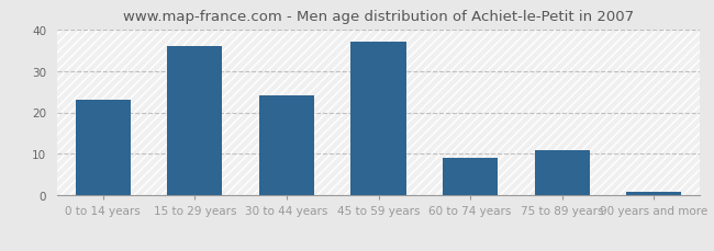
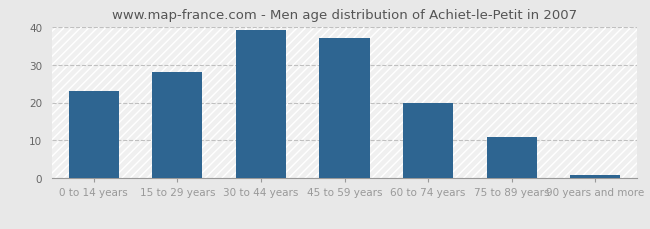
15 to 29 years: 36 -> 28
30 to 44 years: 24 -> 39
60 to 74 years: 9 -> 20
